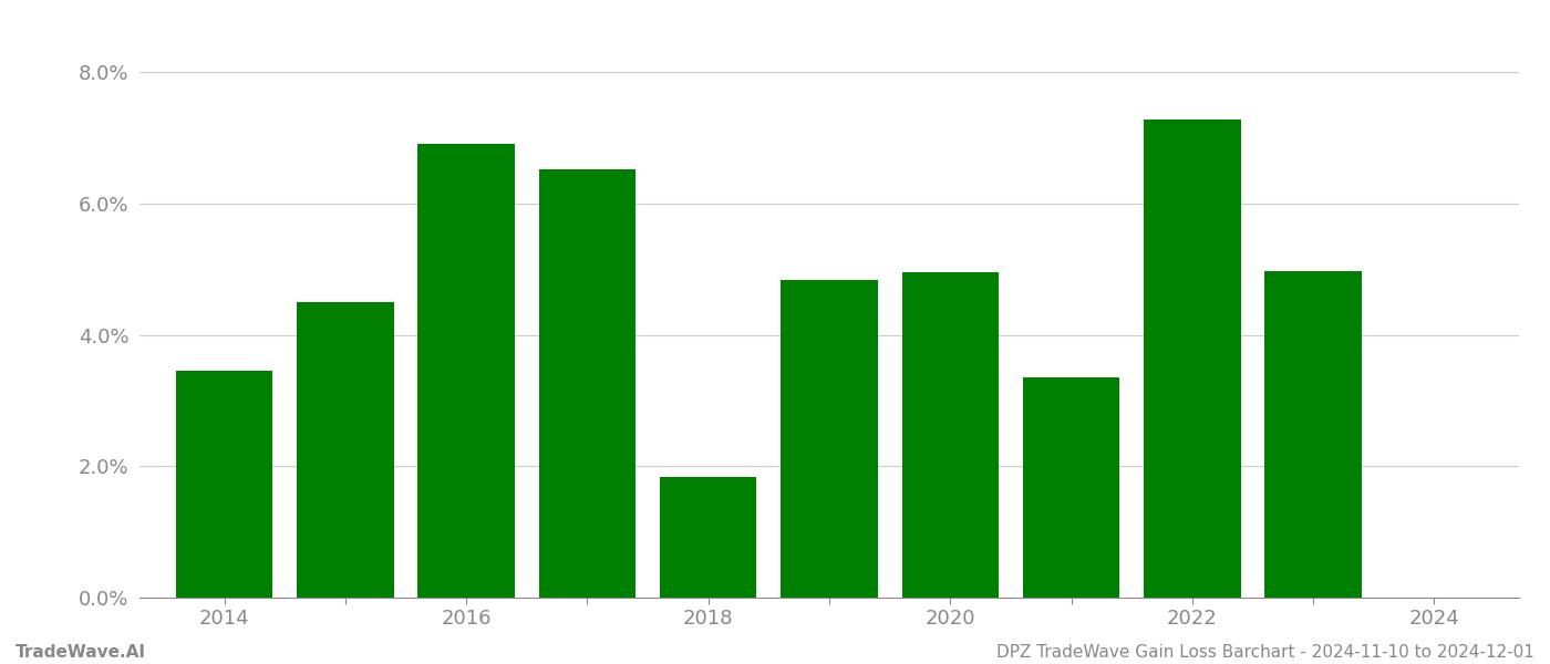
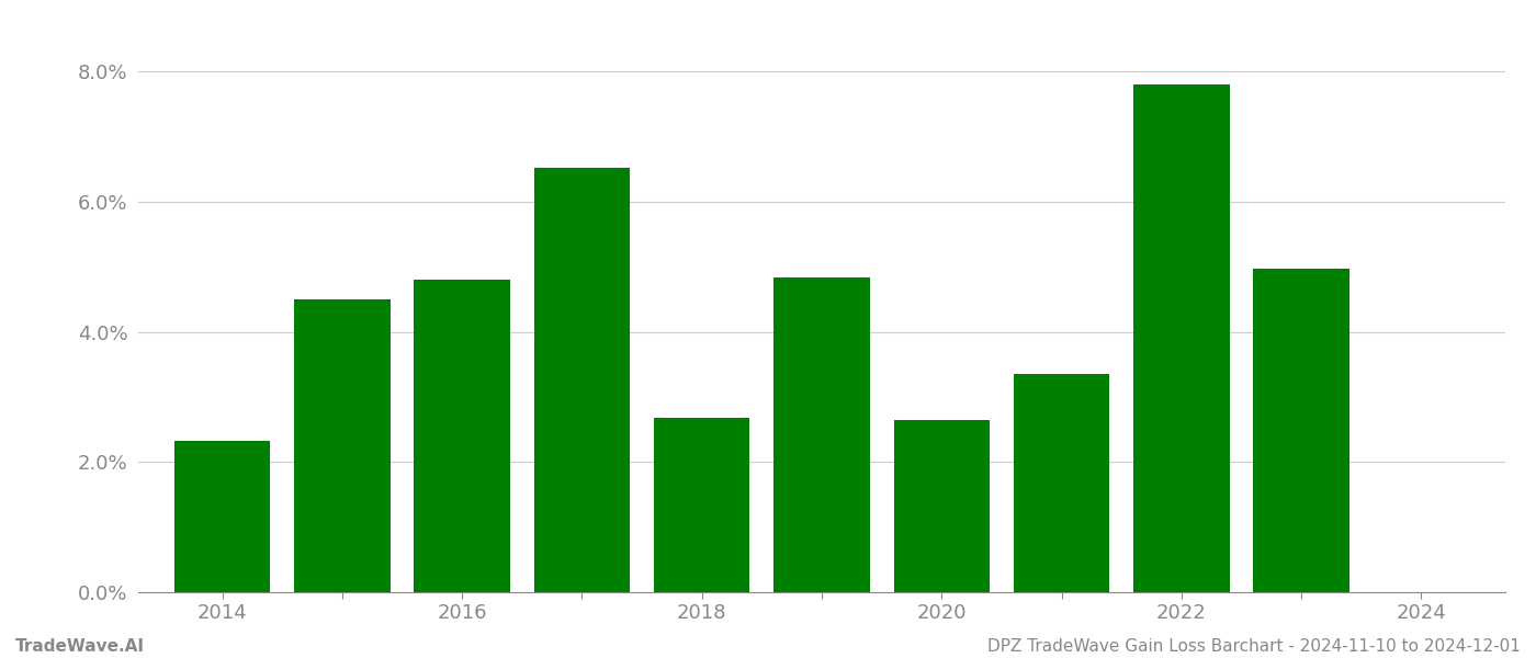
2014: 3.46% -> 2.32%
2016: 6.92% -> 4.80%
2018: 1.84% -> 2.68%
2020: 4.96% -> 2.64%
2022: 7.28% -> 7.80%
